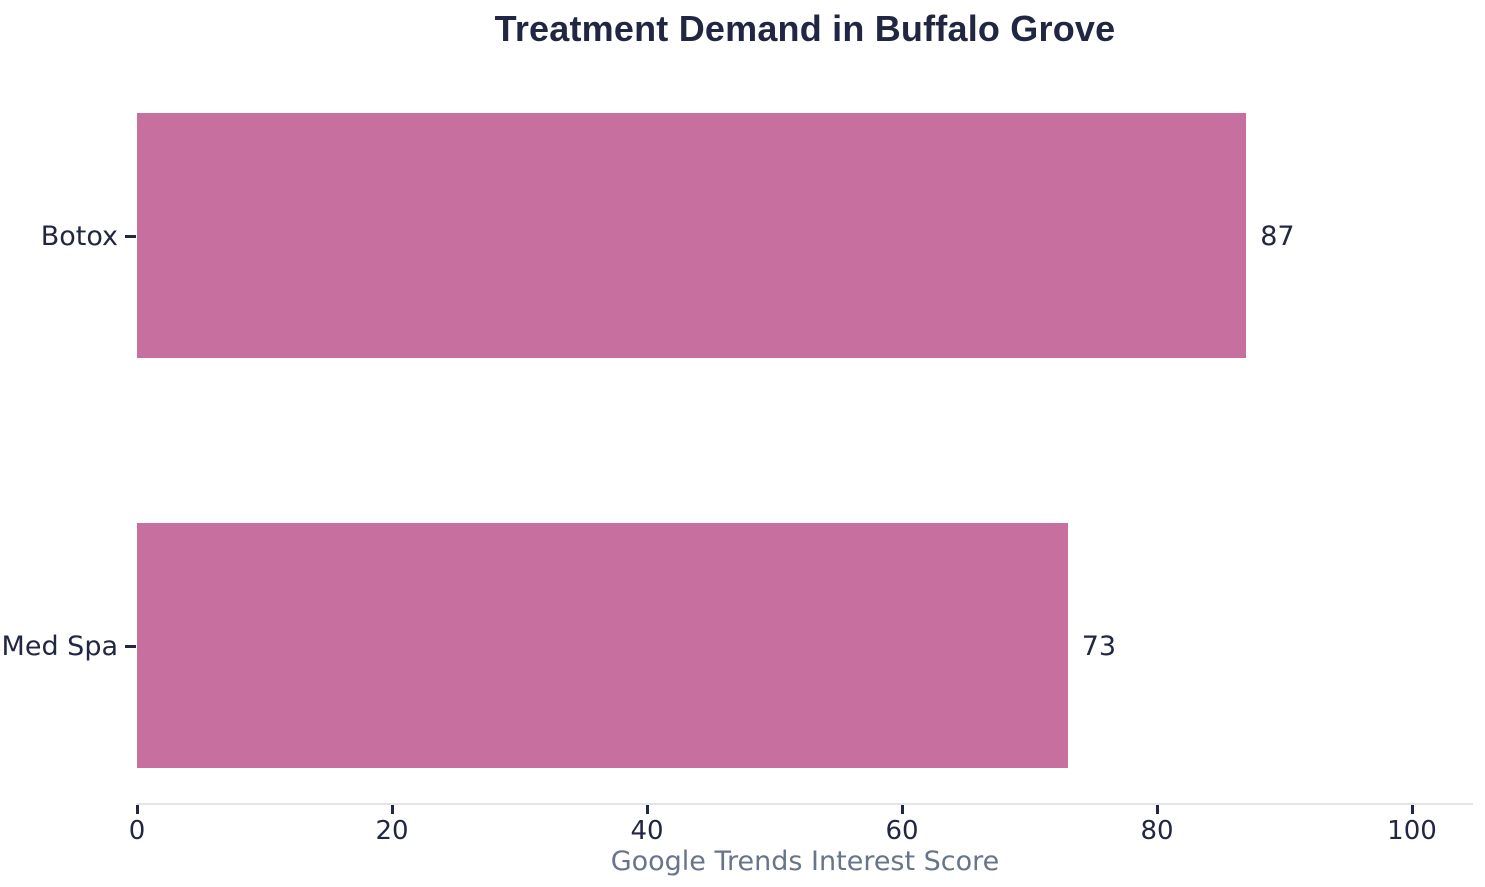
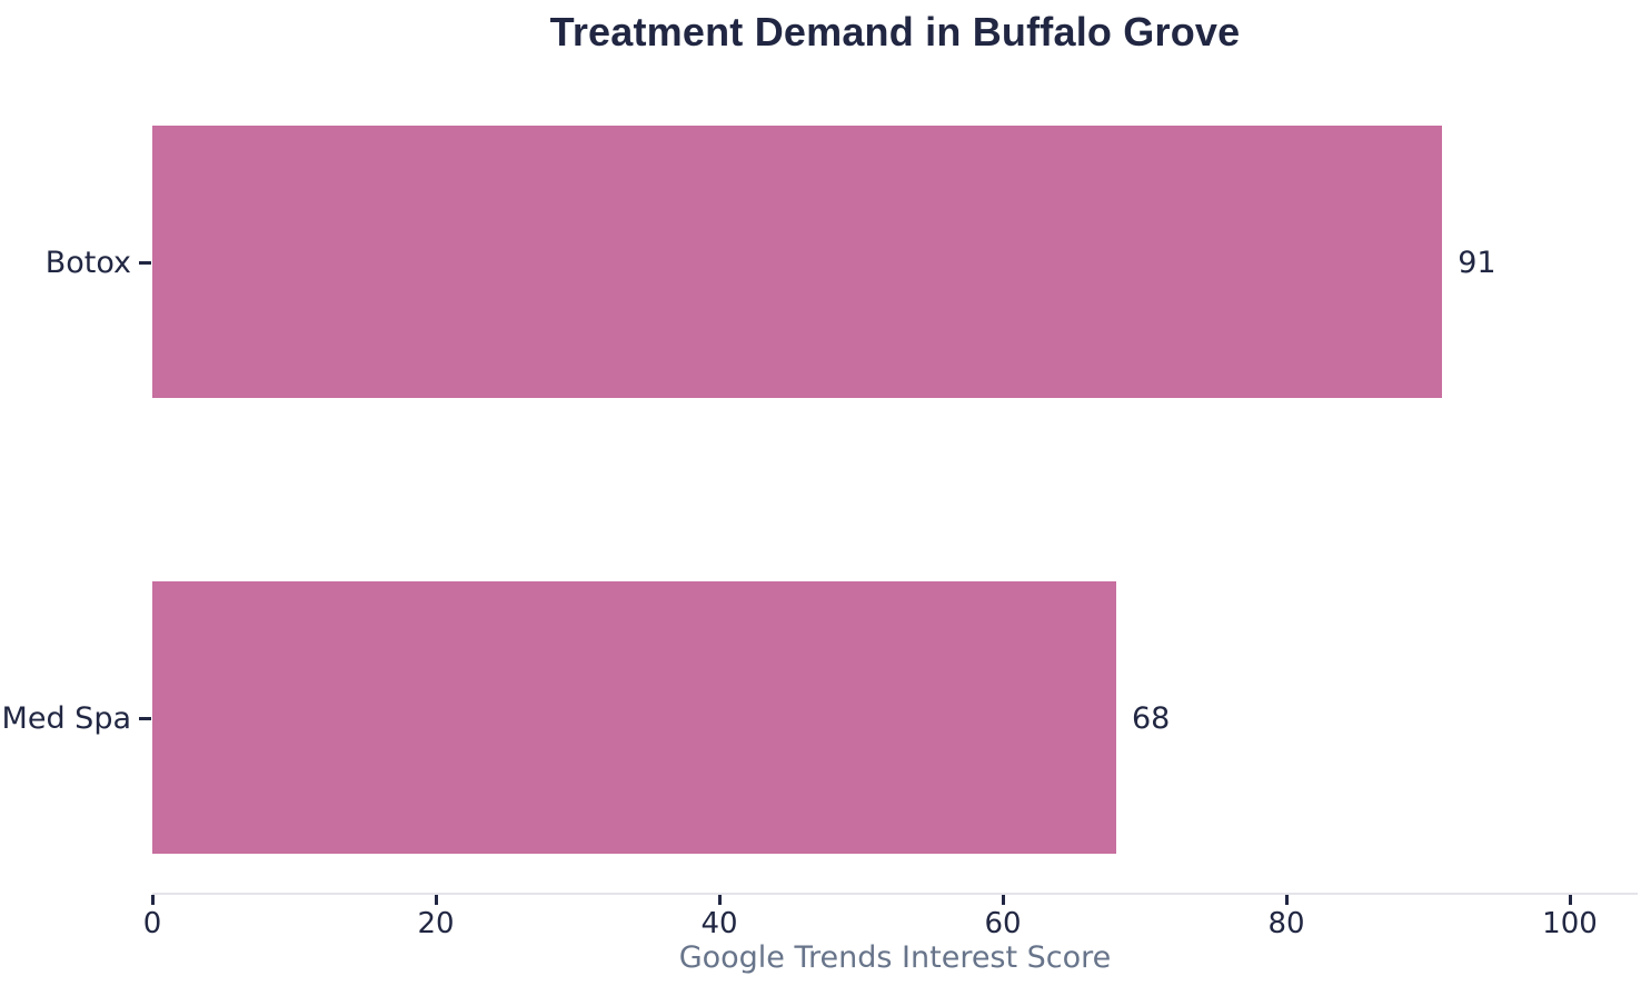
Botox: 87 -> 91
Med Spa: 73 -> 68
